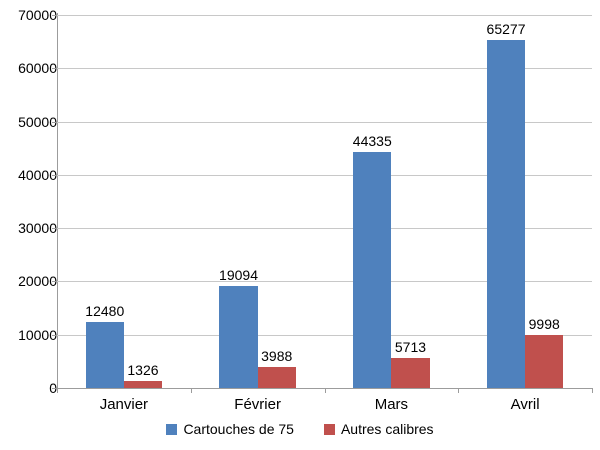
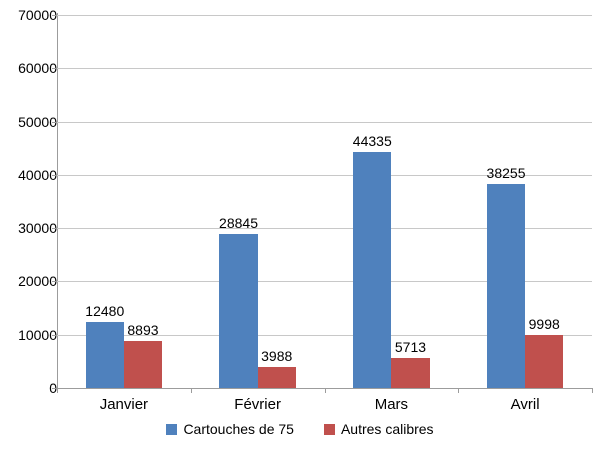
Autres calibres/Janvier: 1326 -> 8893
Cartouches de 75/Février: 19094 -> 28845
Cartouches de 75/Avril: 65277 -> 38255
